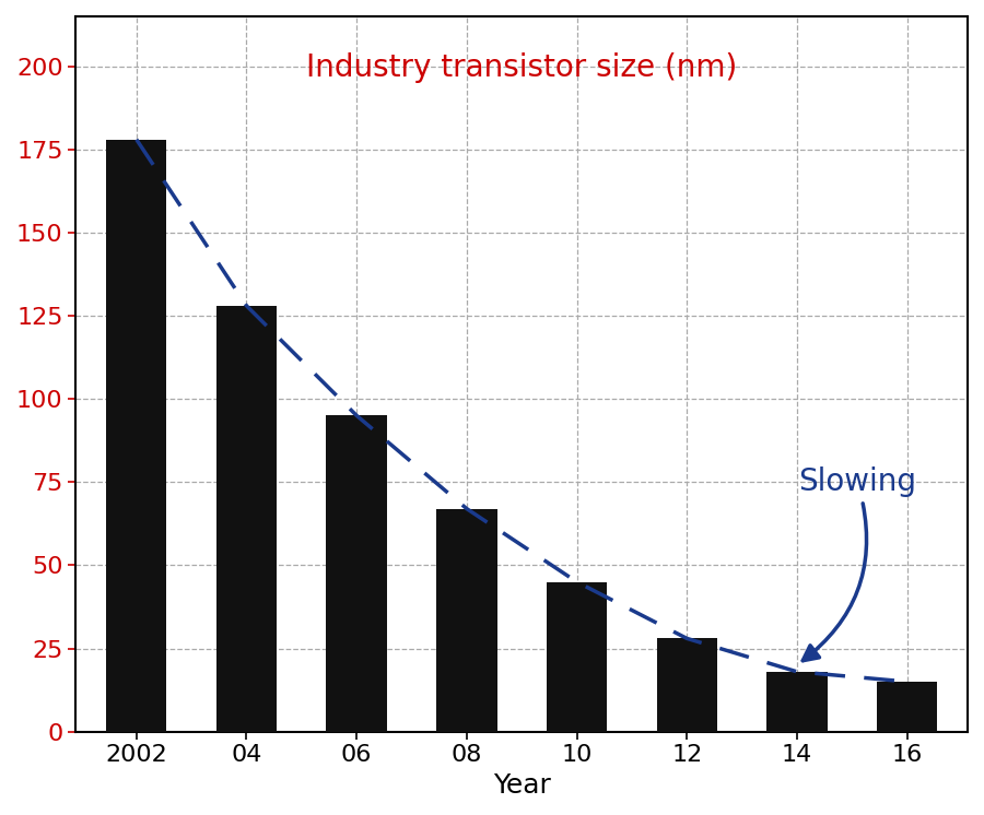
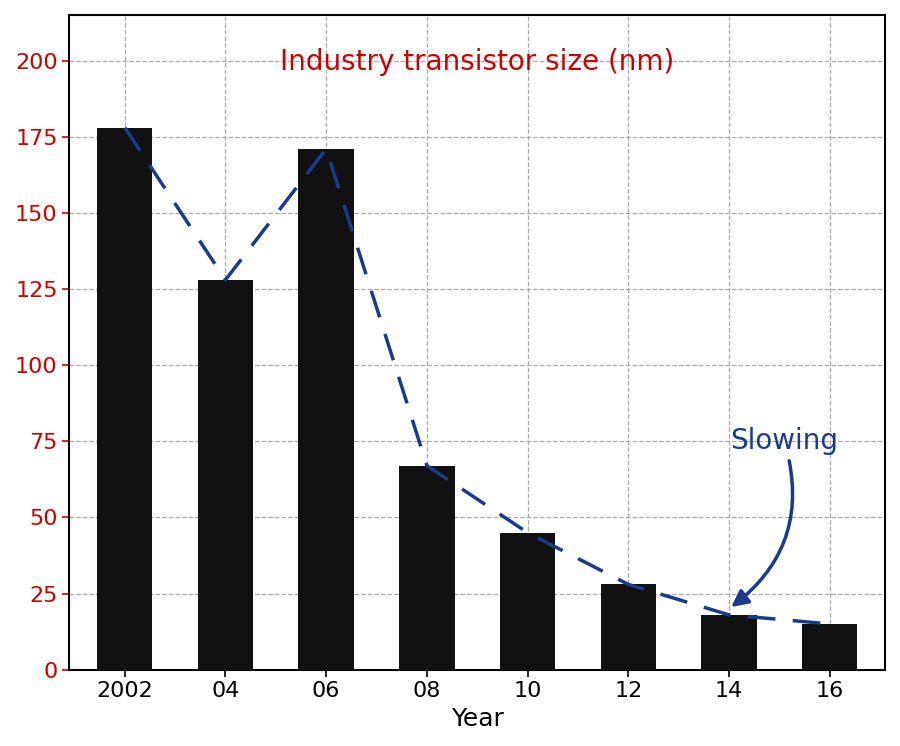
06: 95 -> 171
